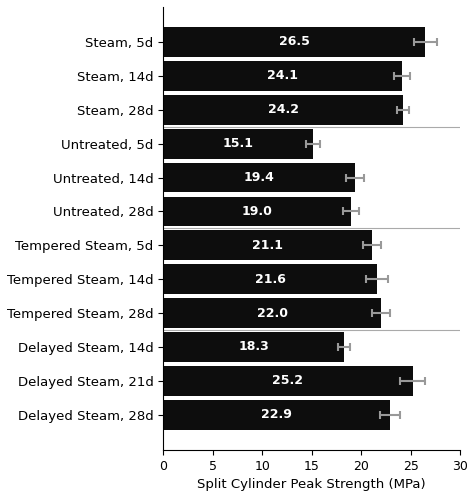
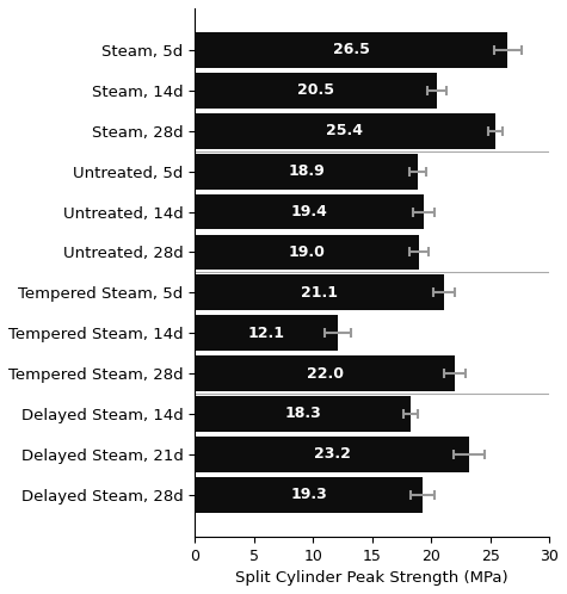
Steam, 14d: 24.1 -> 20.5
Steam, 28d: 24.2 -> 25.4
Untreated, 5d: 15.1 -> 18.9
Tempered Steam, 14d: 21.6 -> 12.1
Delayed Steam, 21d: 25.2 -> 23.2
Delayed Steam, 28d: 22.9 -> 19.3
